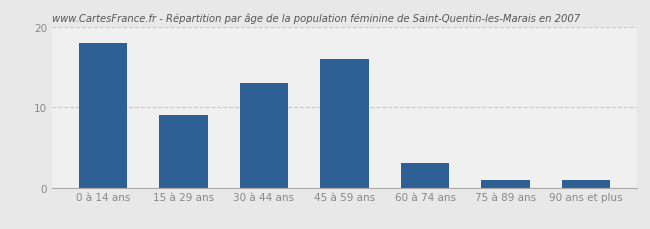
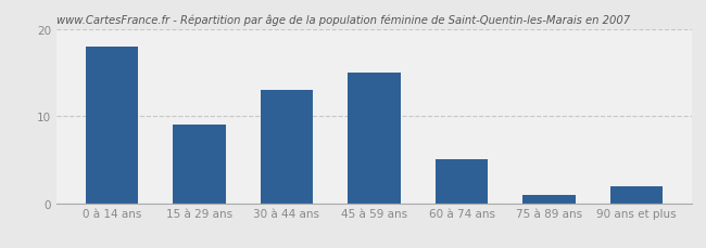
45 à 59 ans: 16 -> 15
60 à 74 ans: 3 -> 5
90 ans et plus: 1 -> 2
